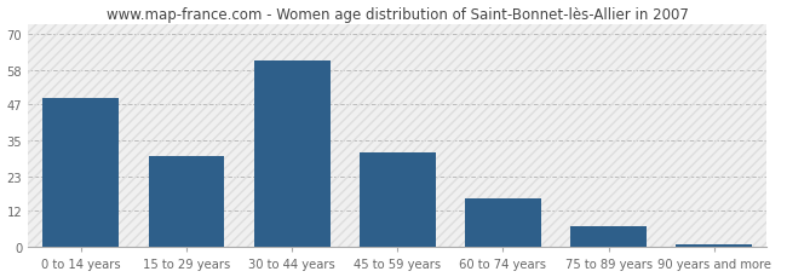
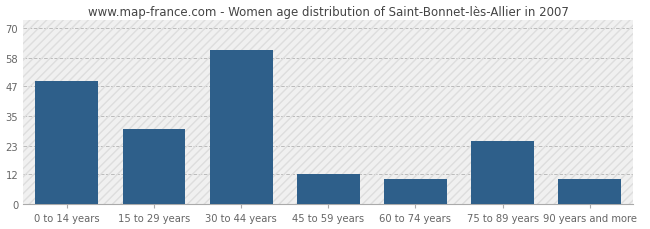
45 to 59 years: 31 -> 12
60 to 74 years: 16 -> 10
75 to 89 years: 7 -> 25
90 years and more: 1 -> 10
